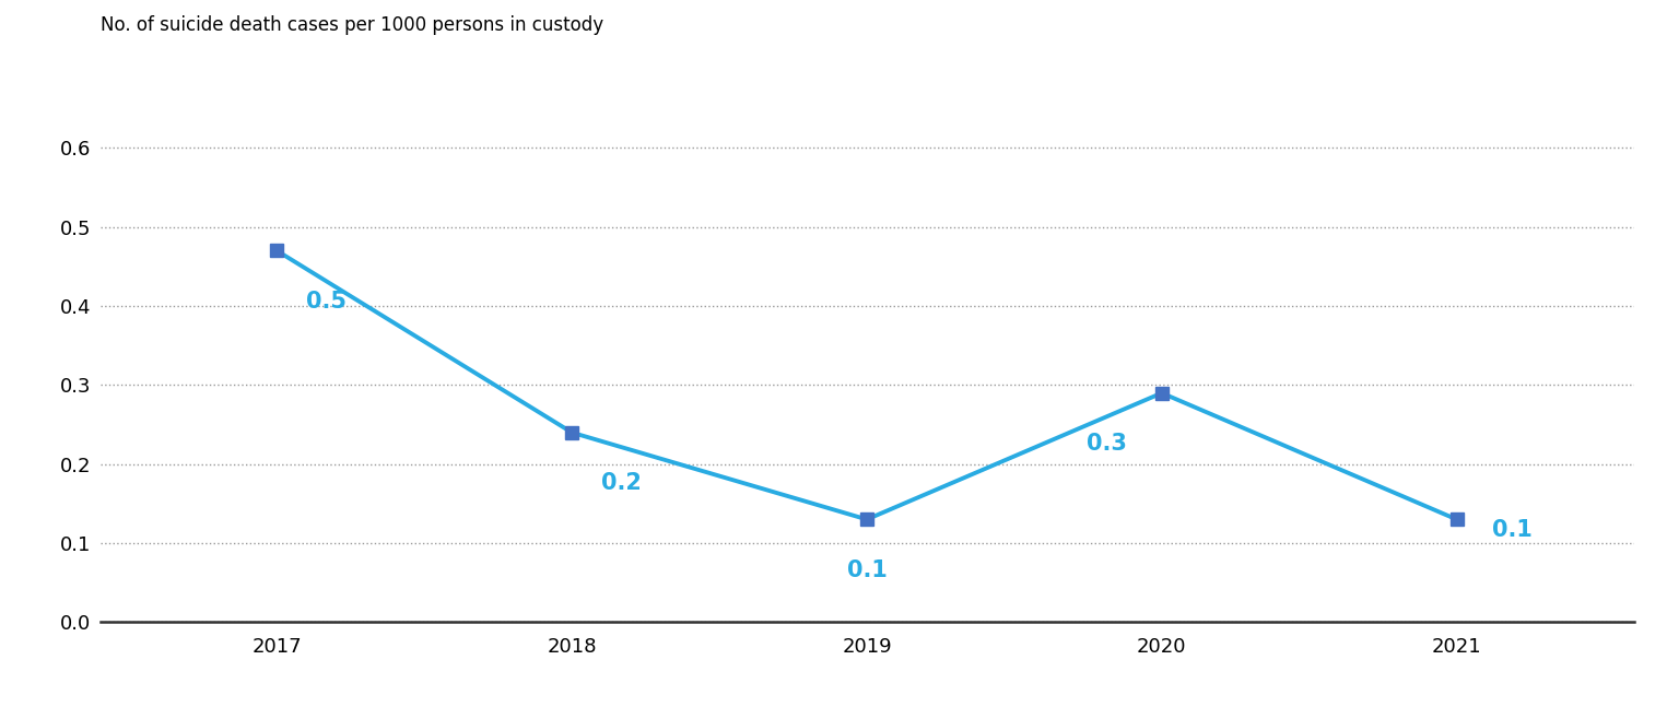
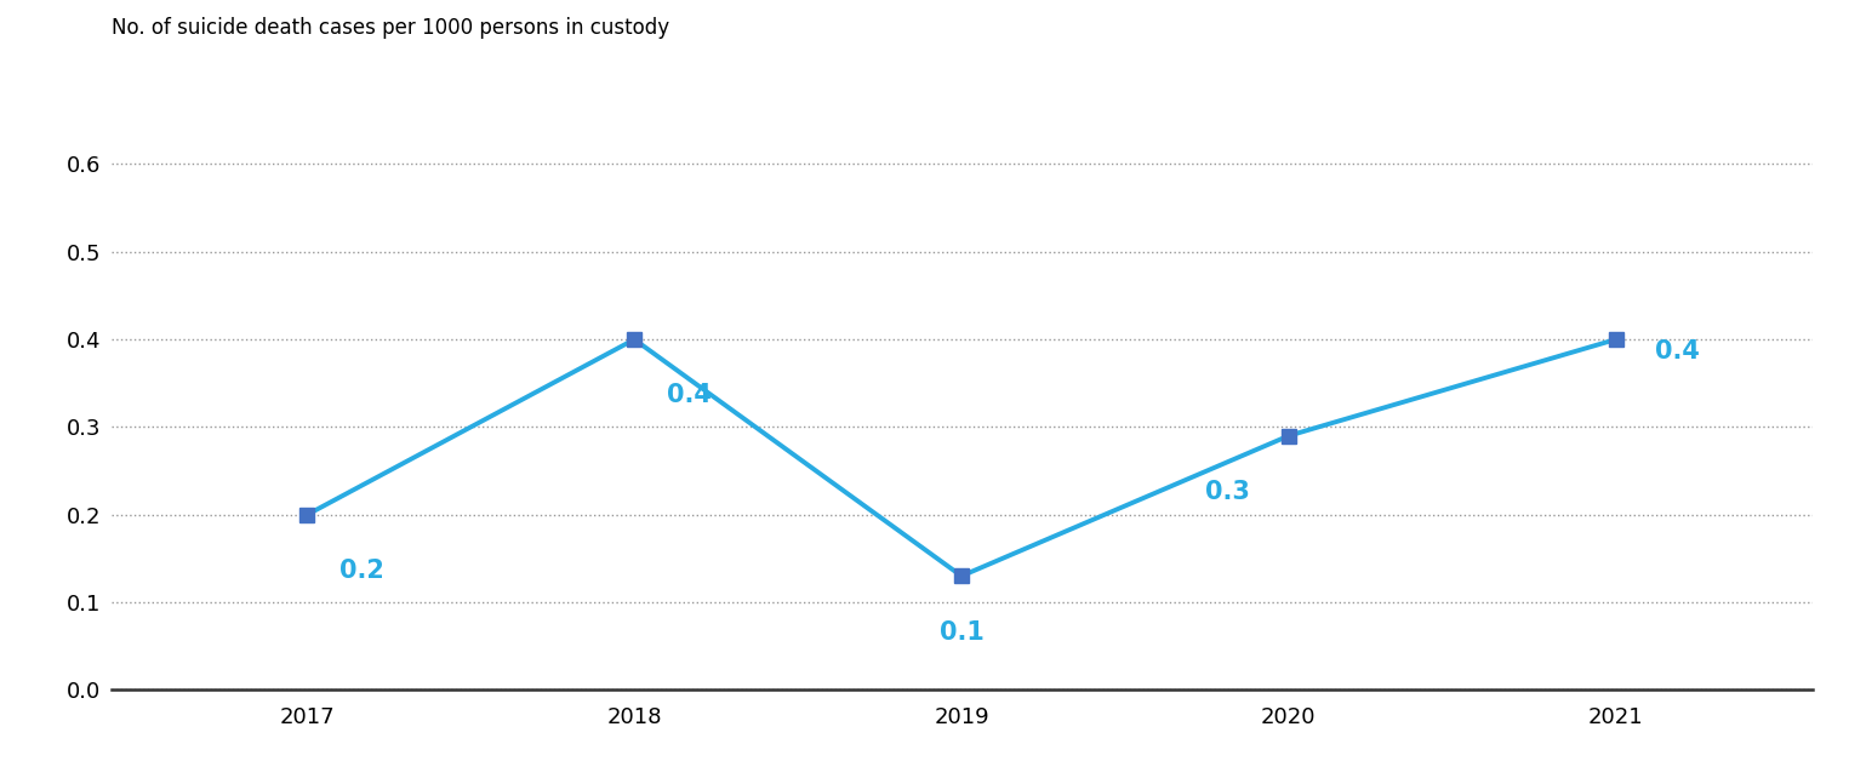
2017: 0.5 -> 0.2
2018: 0.2 -> 0.4
2021: 0.1 -> 0.4
